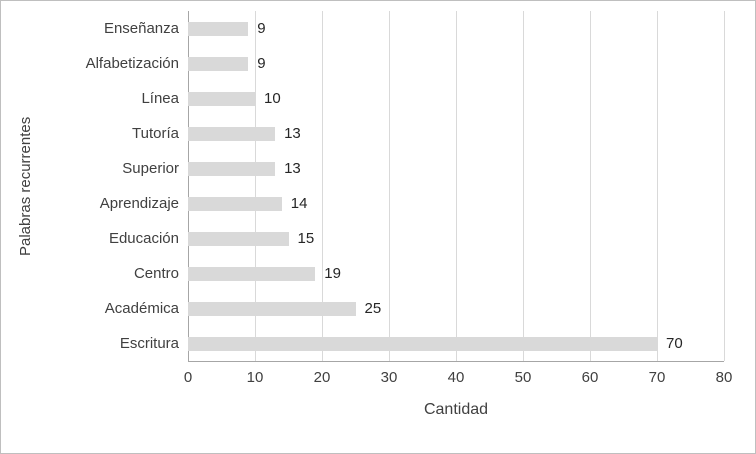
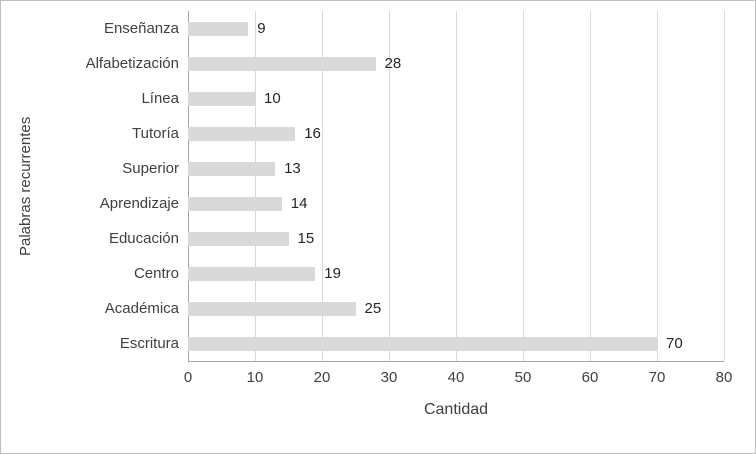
Alfabetización: 9 -> 28
Tutoría: 13 -> 16
